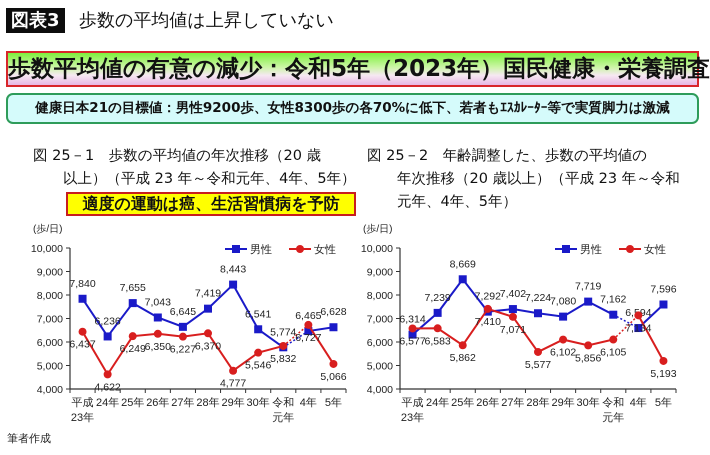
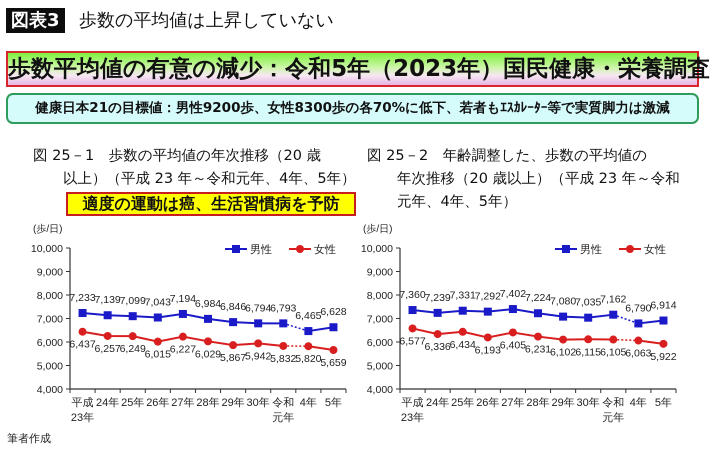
図 25－1 歩数の平均値の年次推移（20 歳以上）（平成 23 年～令和元年、4年、5年）/男性/平成 23年: 7,840 -> 7,233
図 25－1 歩数の平均値の年次推移（20 歳以上）（平成 23 年～令和元年、4年、5年）/男性/24年: 6,236 -> 7,139
図 25－1 歩数の平均値の年次推移（20 歳以上）（平成 23 年～令和元年、4年、5年）/女性/24年: 4,622 -> 6,257
図 25－1 歩数の平均値の年次推移（20 歳以上）（平成 23 年～令和元年、4年、5年）/男性/25年: 7,655 -> 7,099
図 25－1 歩数の平均値の年次推移（20 歳以上）（平成 23 年～令和元年、4年、5年）/女性/26年: 6,350 -> 6,015
図 25－1 歩数の平均値の年次推移（20 歳以上）（平成 23 年～令和元年、4年、5年）/男性/27年: 6,645 -> 7,194
図 25－1 歩数の平均値の年次推移（20 歳以上）（平成 23 年～令和元年、4年、5年）/男性/28年: 7,419 -> 6,984
図 25－1 歩数の平均値の年次推移（20 歳以上）（平成 23 年～令和元年、4年、5年）/女性/28年: 6,370 -> 6,029
図 25－1 歩数の平均値の年次推移（20 歳以上）（平成 23 年～令和元年、4年、5年）/男性/29年: 8,443 -> 6,846
図 25－1 歩数の平均値の年次推移（20 歳以上）（平成 23 年～令和元年、4年、5年）/女性/29年: 4,777 -> 5,867
図 25－1 歩数の平均値の年次推移（20 歳以上）（平成 23 年～令和元年、4年、5年）/男性/30年: 6,541 -> 6,794
図 25－1 歩数の平均値の年次推移（20 歳以上）（平成 23 年～令和元年、4年、5年）/女性/30年: 5,546 -> 5,942
図 25－1 歩数の平均値の年次推移（20 歳以上）（平成 23 年～令和元年、4年、5年）/男性/令和 元年: 5,774 -> 6,793
図 25－1 歩数の平均値の年次推移（20 歳以上）（平成 23 年～令和元年、4年、5年）/女性/4年: 6,727 -> 5,820
図 25－1 歩数の平均値の年次推移（20 歳以上）（平成 23 年～令和元年、4年、5年）/女性/5年: 5,066 -> 5,659
図 25－2 年齢調整した、歩数の平均値の年次推移（20 歳以上）（平成 23 年～令和元年、4年、5年）/男性/平成 23年: 6,314 -> 7,360
図 25－2 年齢調整した、歩数の平均値の年次推移（20 歳以上）（平成 23 年～令和元年、4年、5年）/女性/24年: 6,583 -> 6,336
図 25－2 年齢調整した、歩数の平均値の年次推移（20 歳以上）（平成 23 年～令和元年、4年、5年）/男性/25年: 8,669 -> 7,331
図 25－2 年齢調整した、歩数の平均値の年次推移（20 歳以上）（平成 23 年～令和元年、4年、5年）/女性/25年: 5,862 -> 6,434
図 25－2 年齢調整した、歩数の平均値の年次推移（20 歳以上）（平成 23 年～令和元年、4年、5年）/女性/26年: 7,410 -> 6,193
図 25－2 年齢調整した、歩数の平均値の年次推移（20 歳以上）（平成 23 年～令和元年、4年、5年）/女性/27年: 7,071 -> 6,405
図 25－2 年齢調整した、歩数の平均値の年次推移（20 歳以上）（平成 23 年～令和元年、4年、5年）/女性/28年: 5,577 -> 6,231
図 25－2 年齢調整した、歩数の平均値の年次推移（20 歳以上）（平成 23 年～令和元年、4年、5年）/男性/30年: 7,719 -> 7,035
図 25－2 年齢調整した、歩数の平均値の年次推移（20 歳以上）（平成 23 年～令和元年、4年、5年）/女性/30年: 5,856 -> 6,115
図 25－2 年齢調整した、歩数の平均値の年次推移（20 歳以上）（平成 23 年～令和元年、4年、5年）/男性/4年: 6,594 -> 6,790
図 25－2 年齢調整した、歩数の平均値の年次推移（20 歳以上）（平成 23 年～令和元年、4年、5年）/女性/4年: 7,134 -> 6,063
図 25－2 年齢調整した、歩数の平均値の年次推移（20 歳以上）（平成 23 年～令和元年、4年、5年）/男性/5年: 7,596 -> 6,914
図 25－2 年齢調整した、歩数の平均値の年次推移（20 歳以上）（平成 23 年～令和元年、4年、5年）/女性/5年: 5,193 -> 5,922
